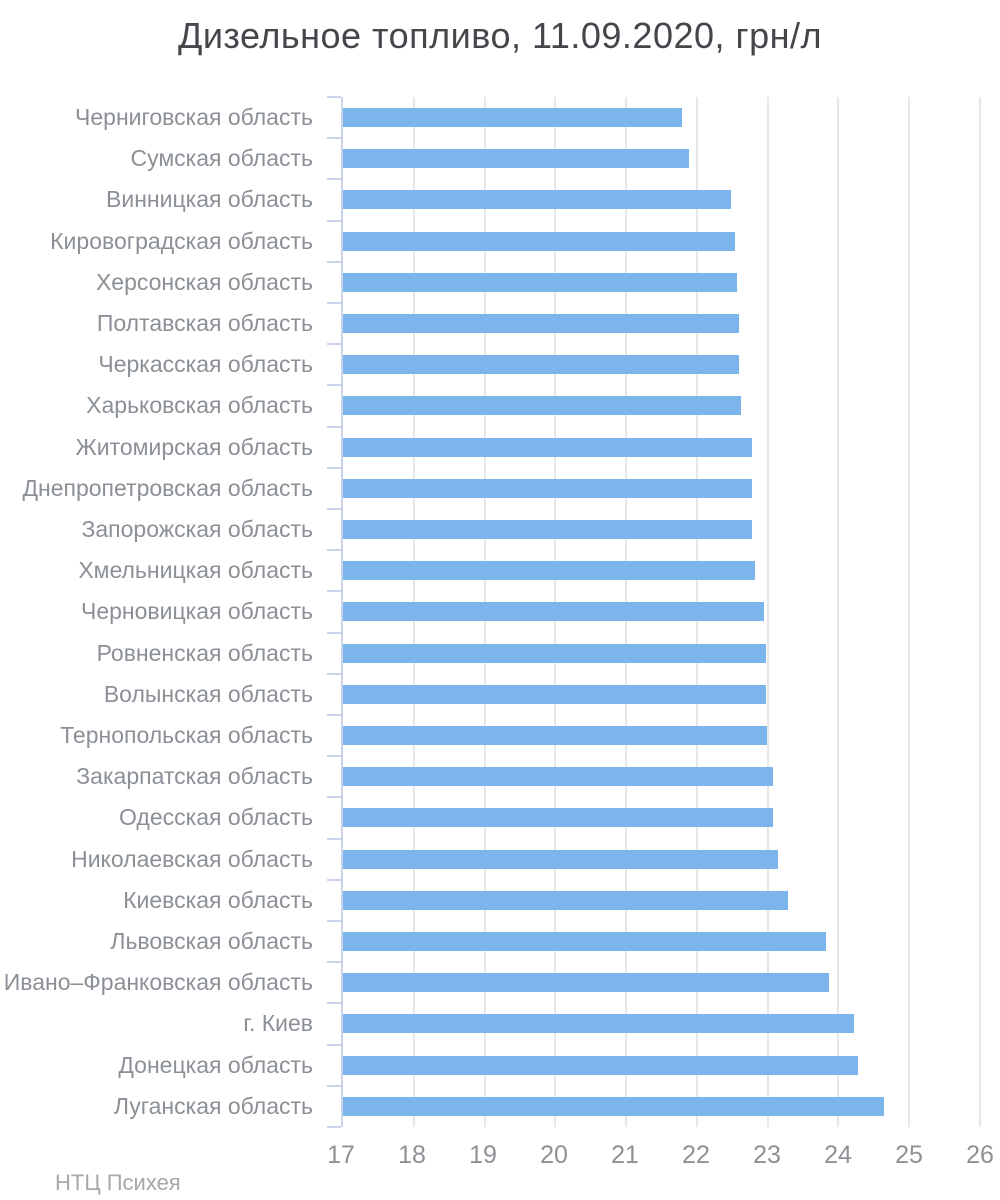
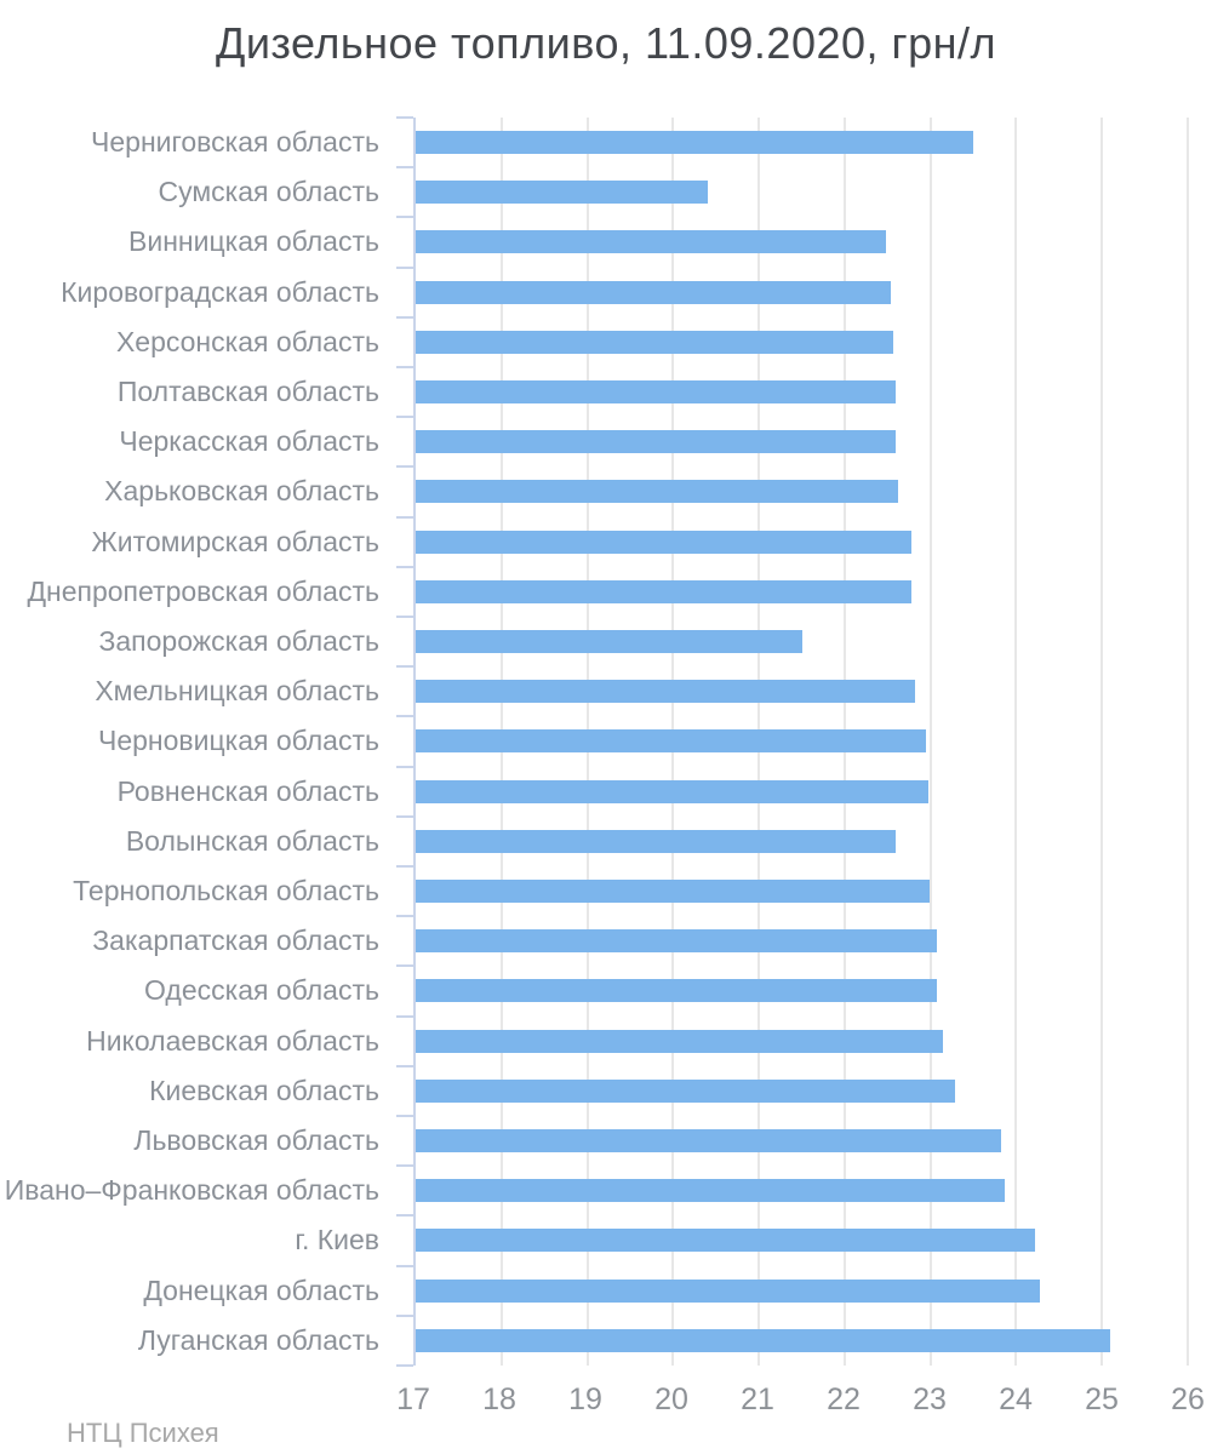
Черниговская область: 21.8 -> 23.5
Сумская область: 21.9 -> 20.4
Запорожская область: 22.8 -> 21.5
Волынская область: 23.0 -> 22.6
Луганская область: 24.6 -> 25.1
